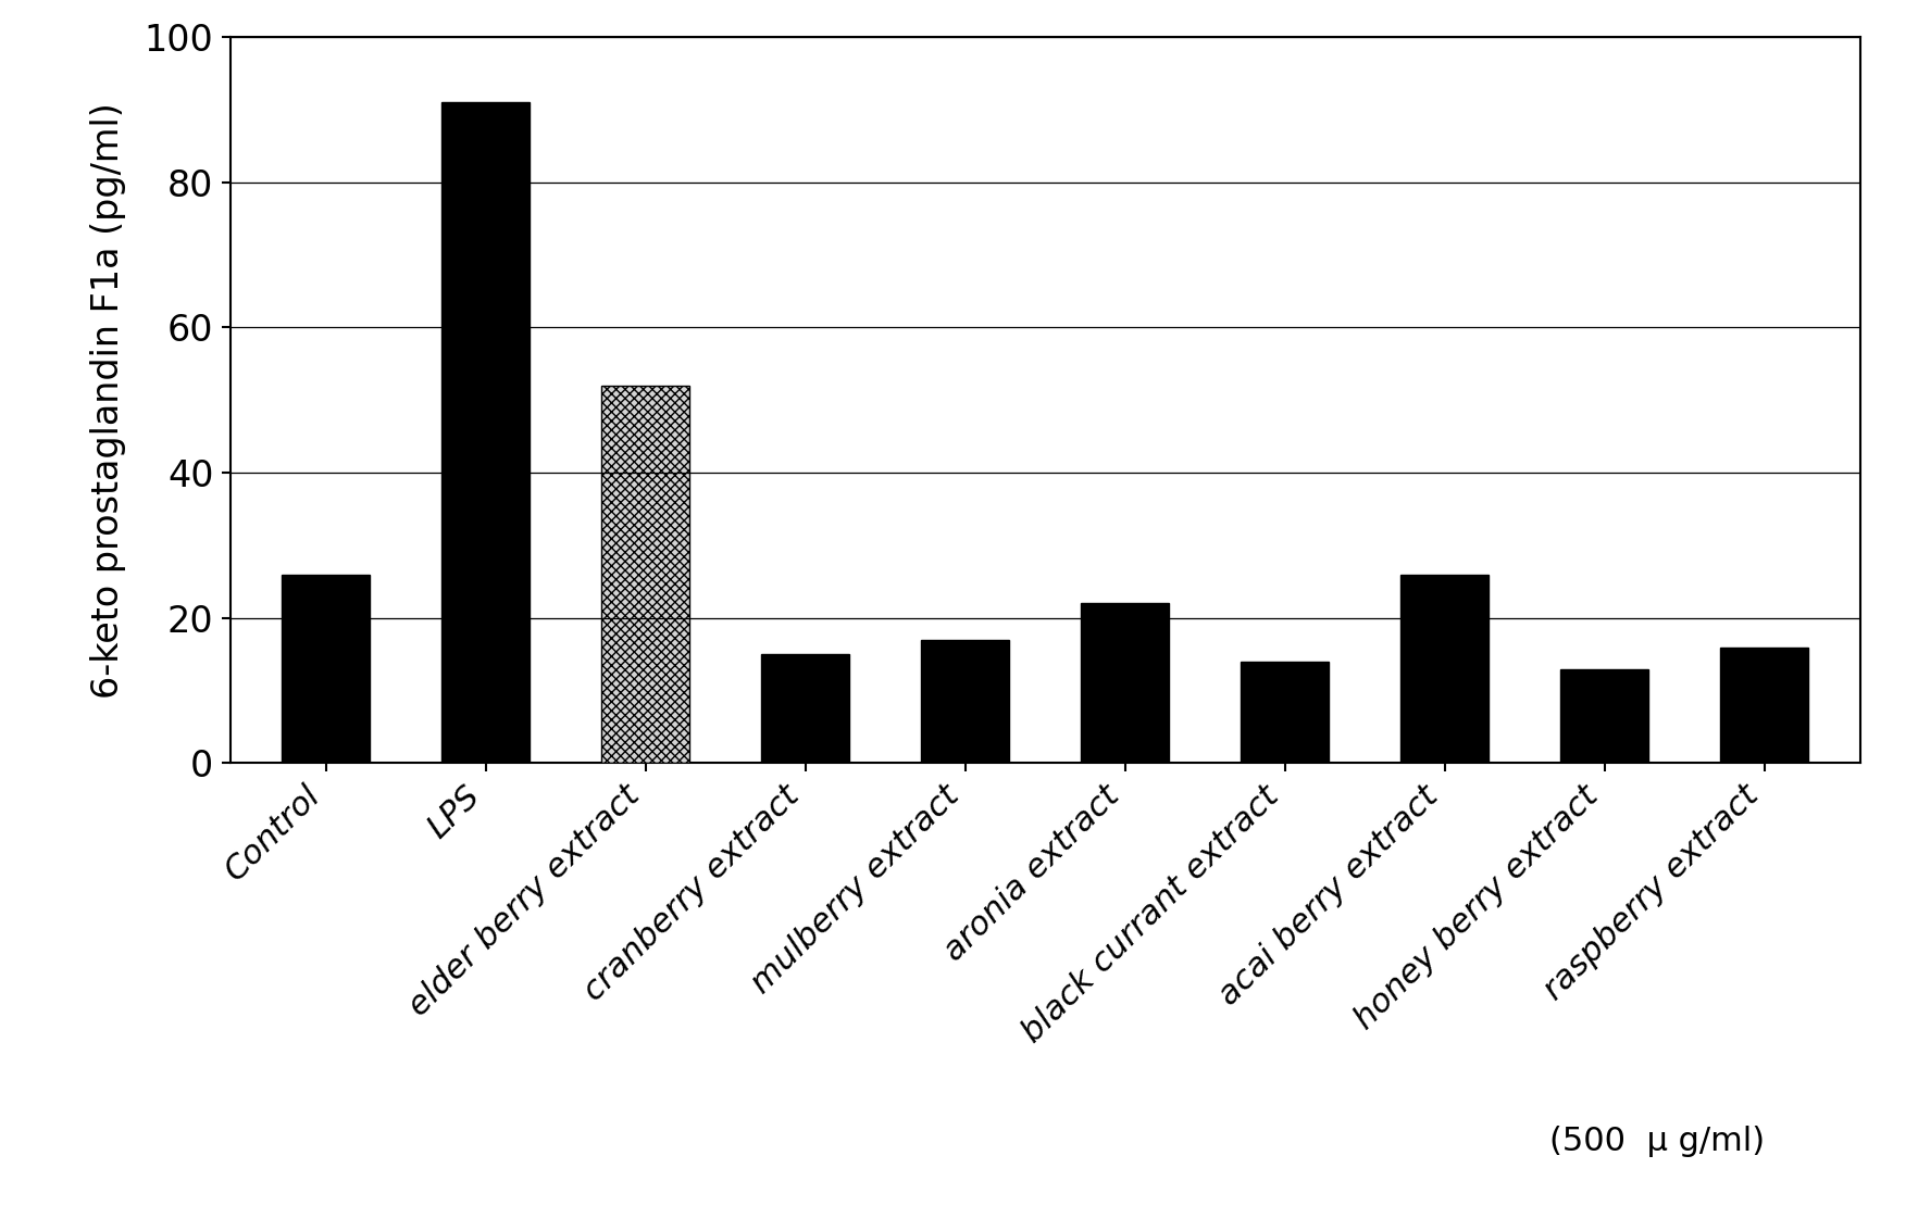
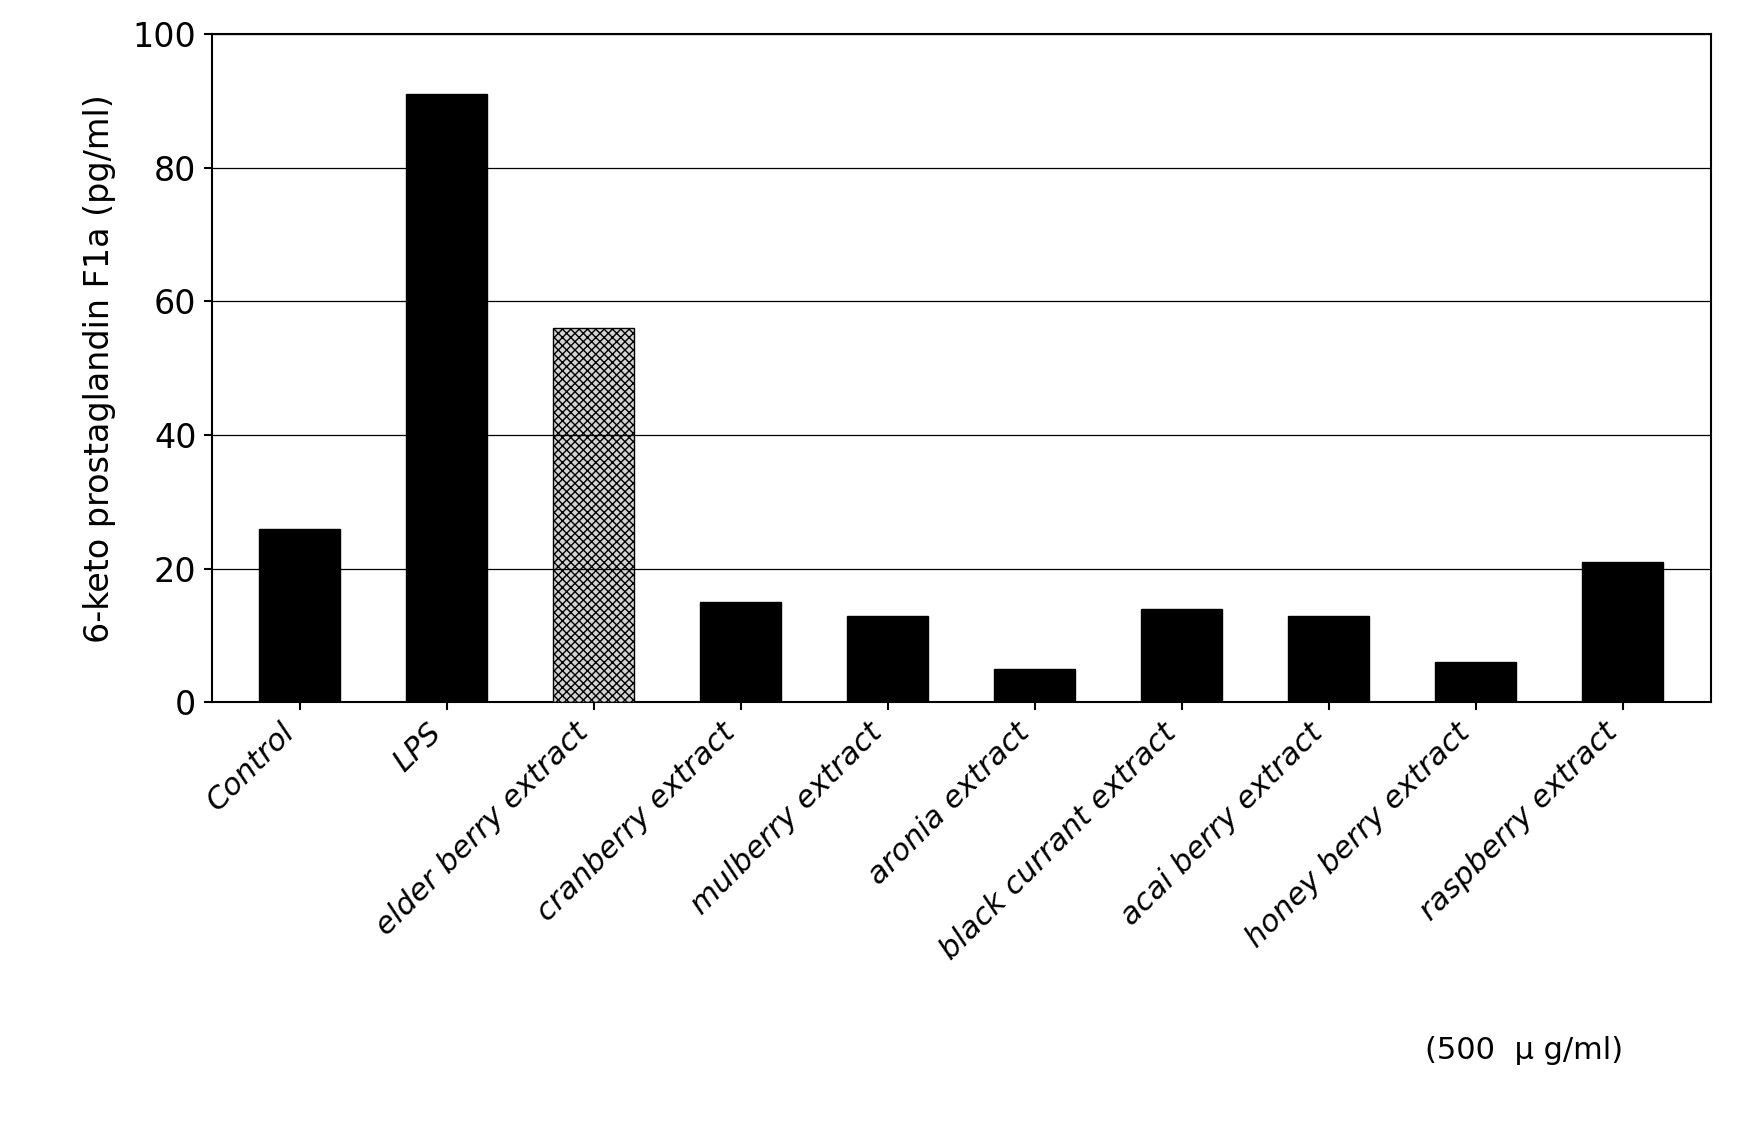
elder berry extract: 52 -> 56
mulberry extract: 17 -> 13
aronia extract: 22 -> 5
acai berry extract: 26 -> 13
honey berry extract: 13 -> 6
raspberry extract: 16 -> 21
